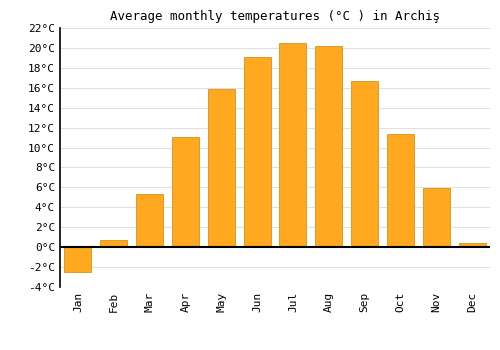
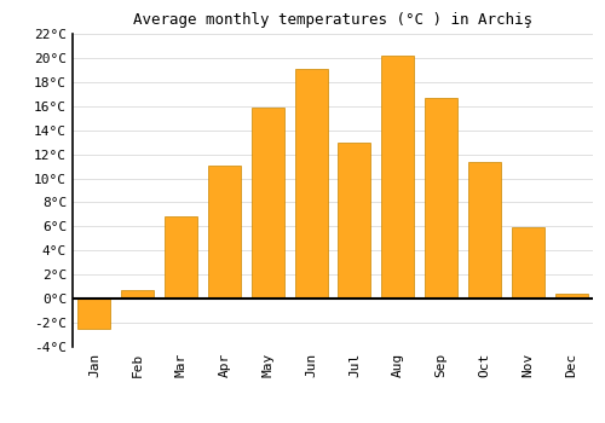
Mar: 5.3°C -> 6.8°C
Jul: 20.5°C -> 13.0°C
